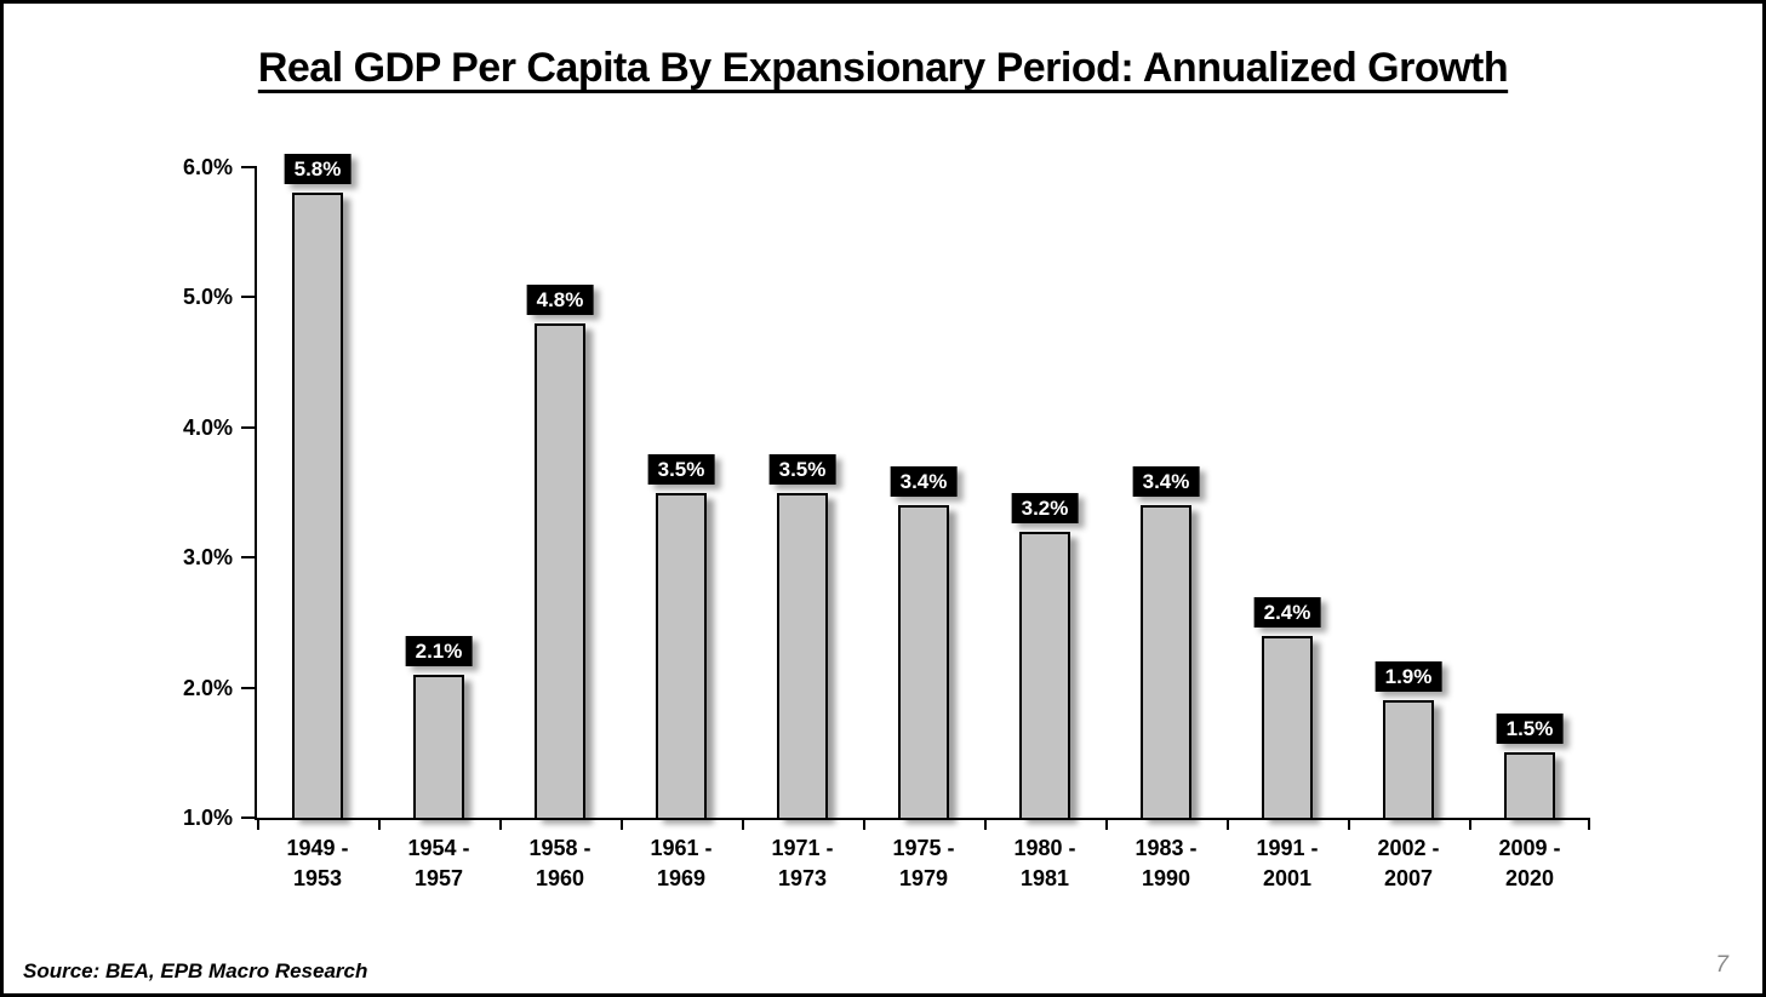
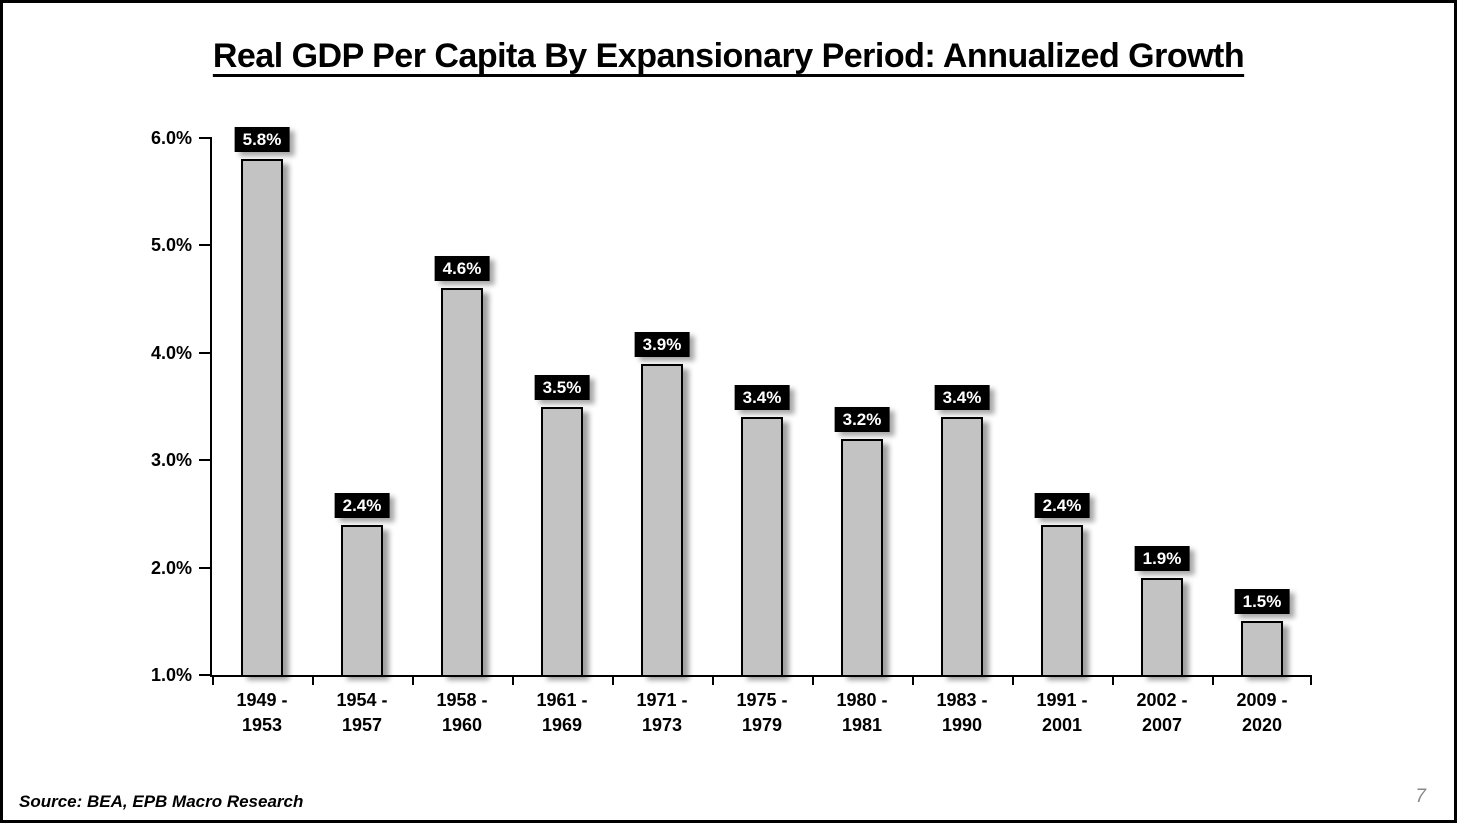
1954 - 1957: 2.1% -> 2.4%
1958 - 1960: 4.8% -> 4.6%
1971 - 1973: 3.5% -> 3.9%
